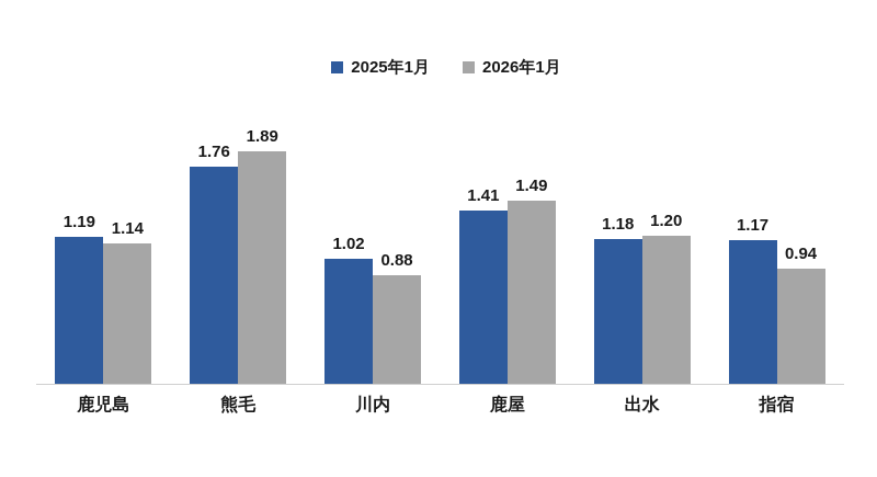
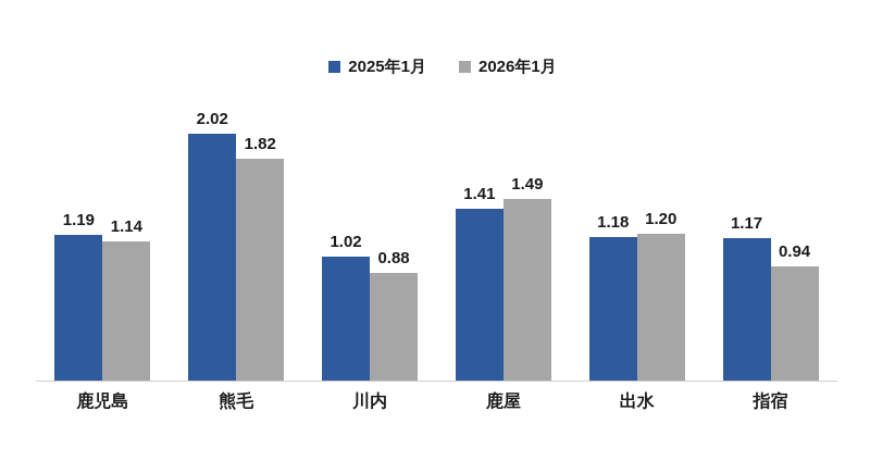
2025年1月/熊毛: 1.76 -> 2.02
2026年1月/熊毛: 1.89 -> 1.82
